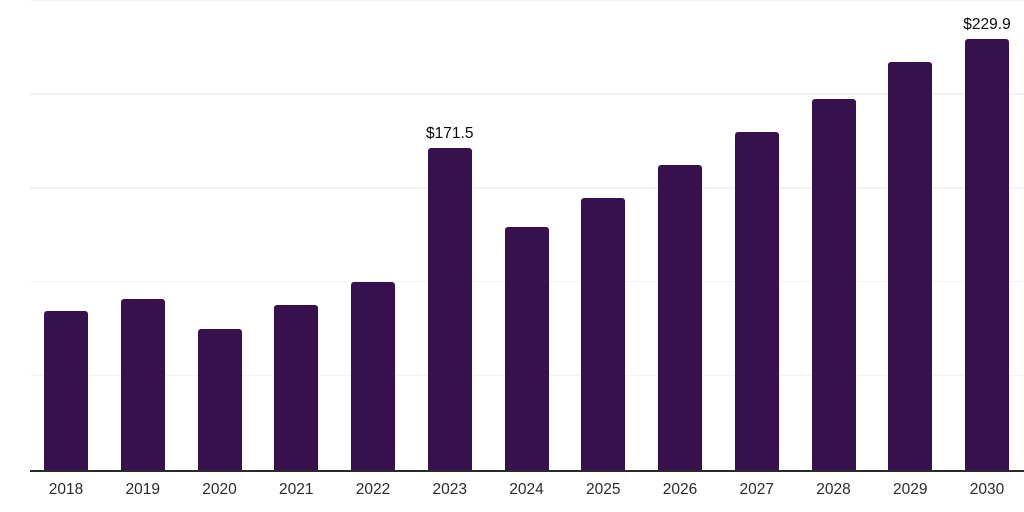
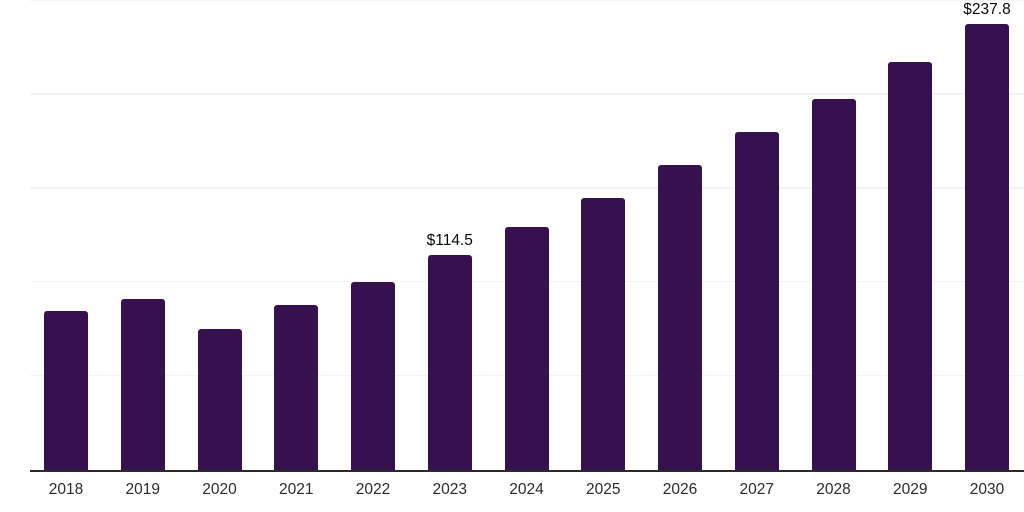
2023: $171.5 -> $114.5
2030: $229.9 -> $237.8
